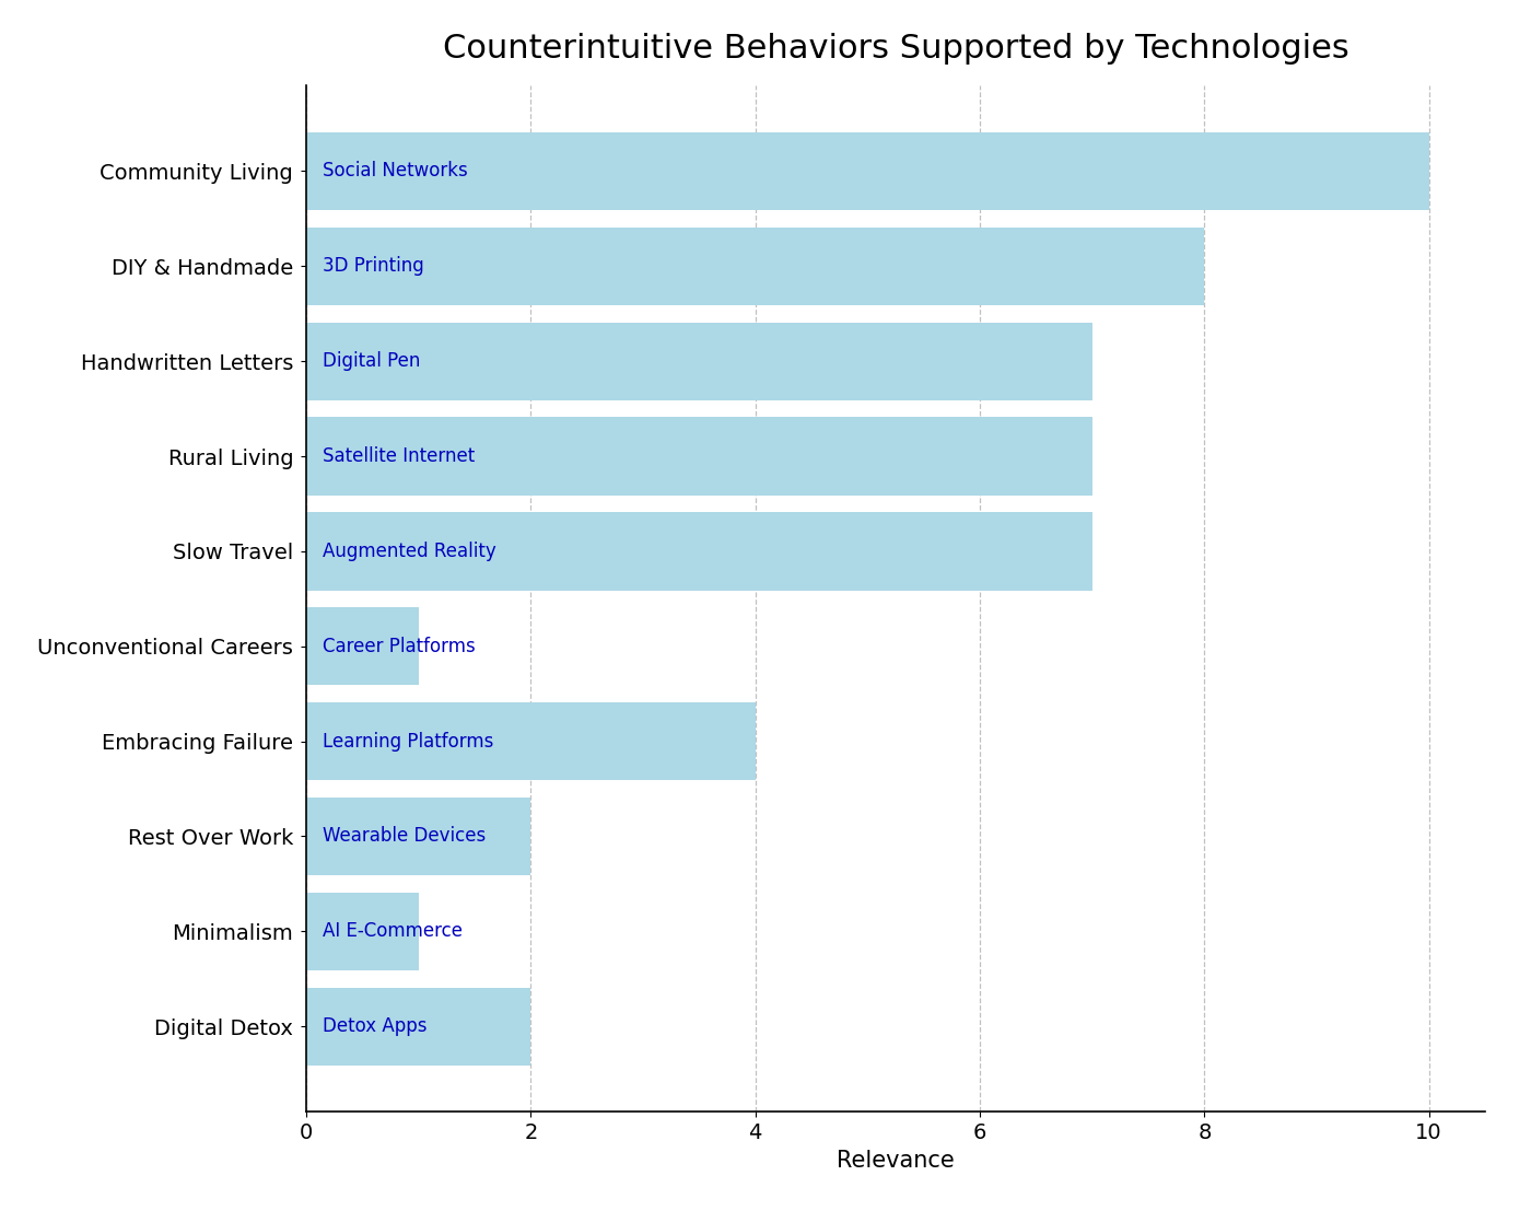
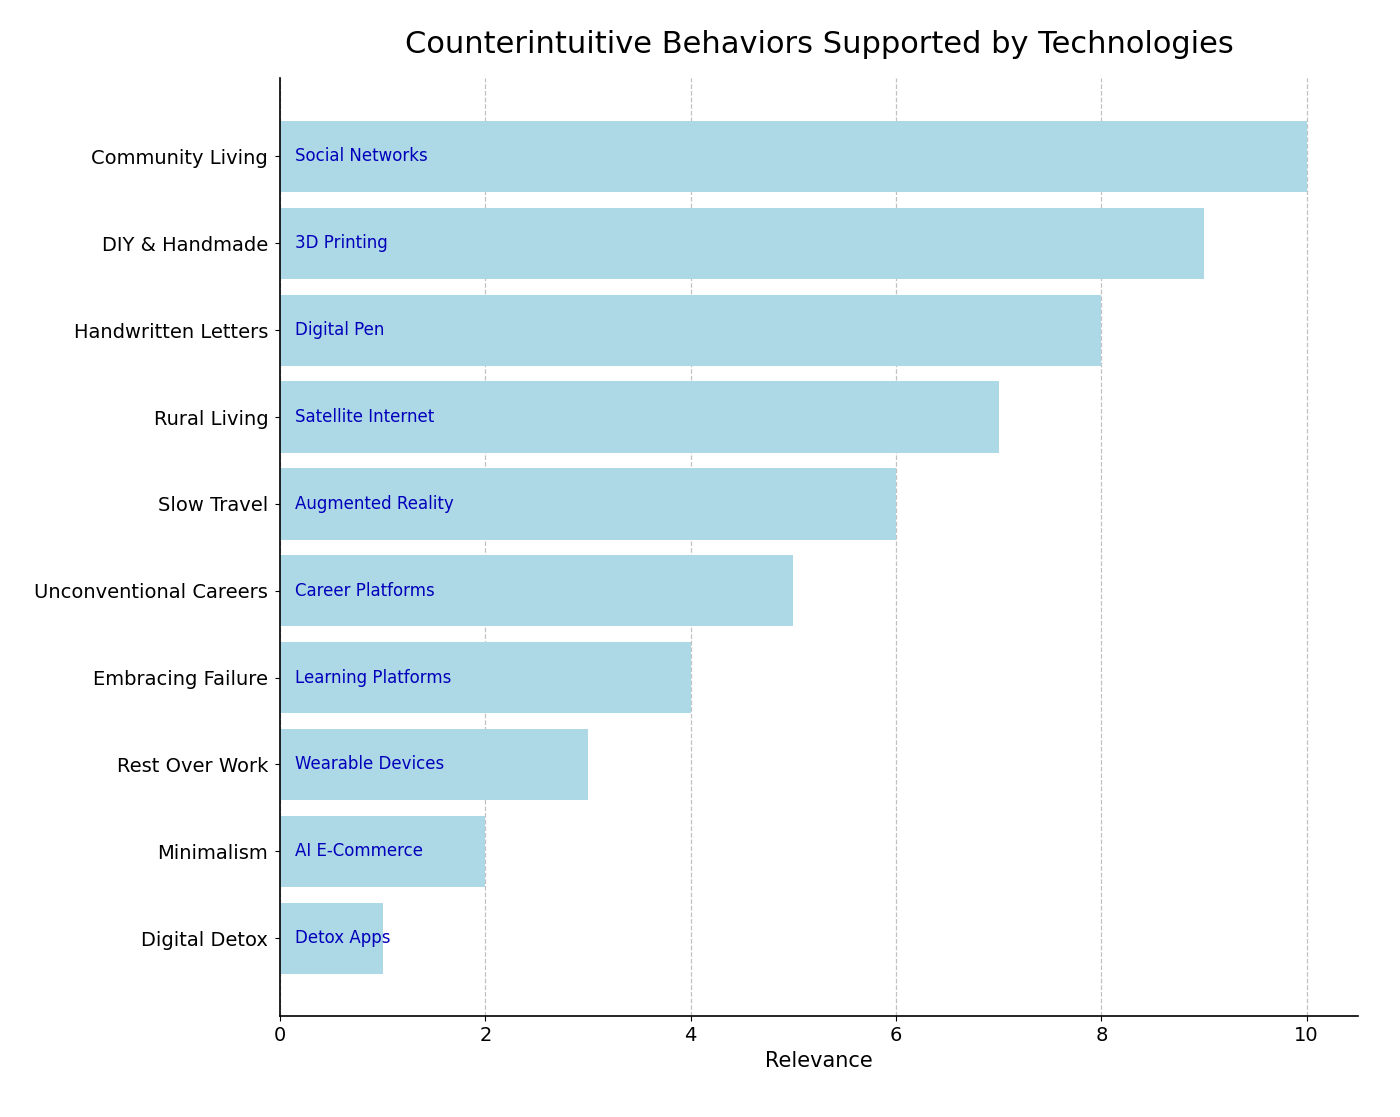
DIY & Handmade: 8 -> 9
Handwritten Letters: 7 -> 8
Slow Travel: 7 -> 6
Unconventional Careers: 1 -> 5
Rest Over Work: 2 -> 3
Minimalism: 1 -> 2
Digital Detox: 2 -> 1
